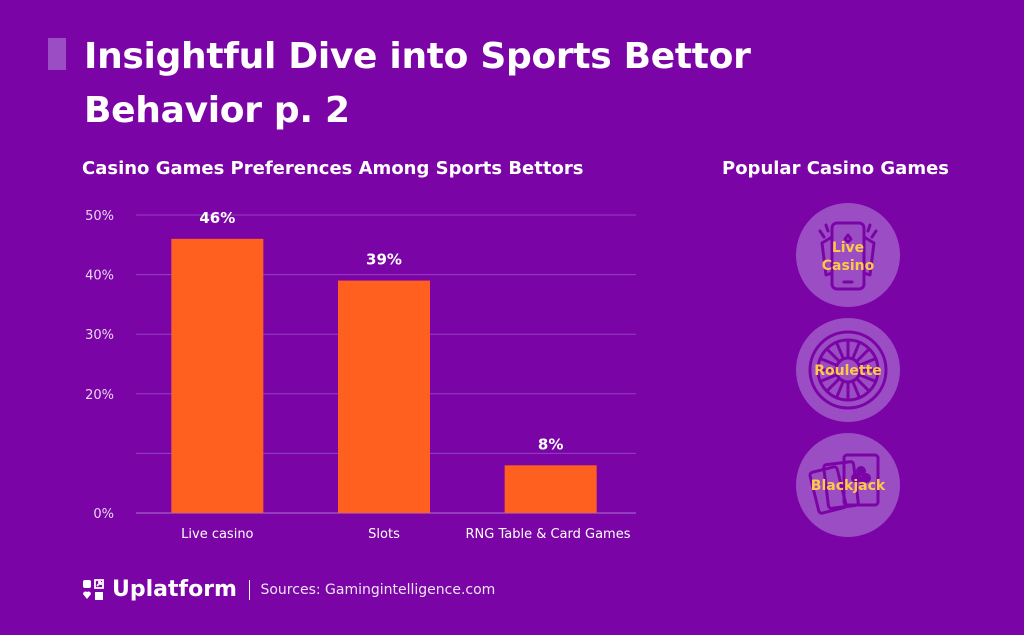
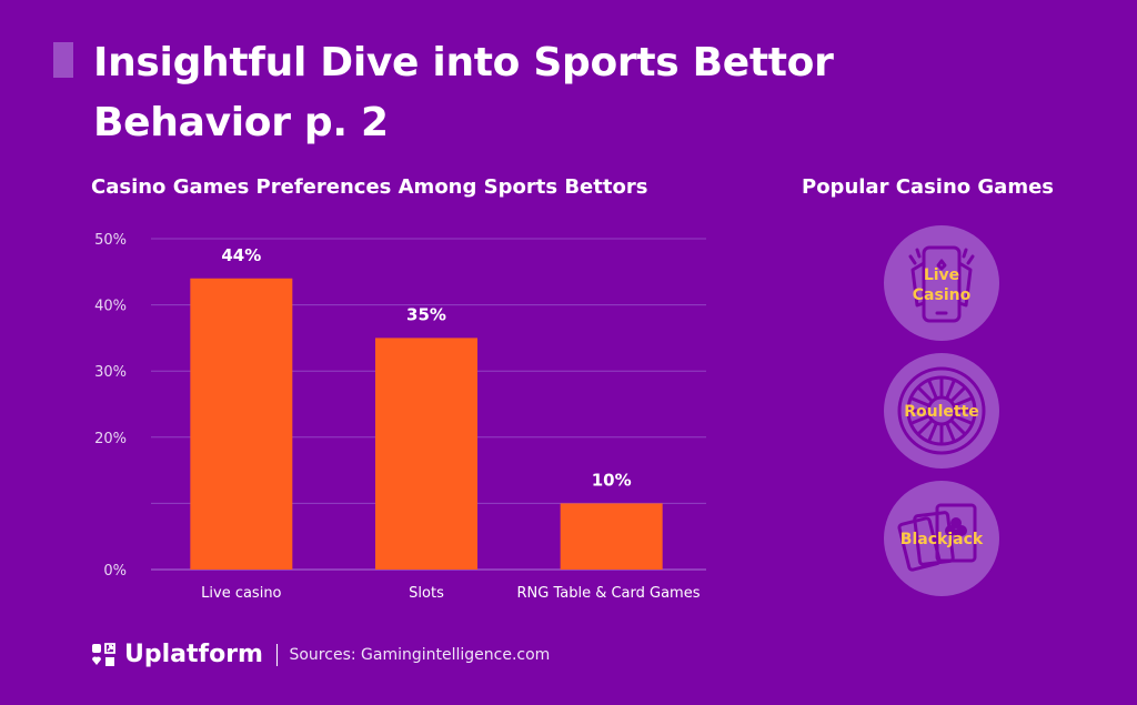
Live casino: 46% -> 44%
Slots: 39% -> 35%
RNG Table & Card Games: 8% -> 10%
